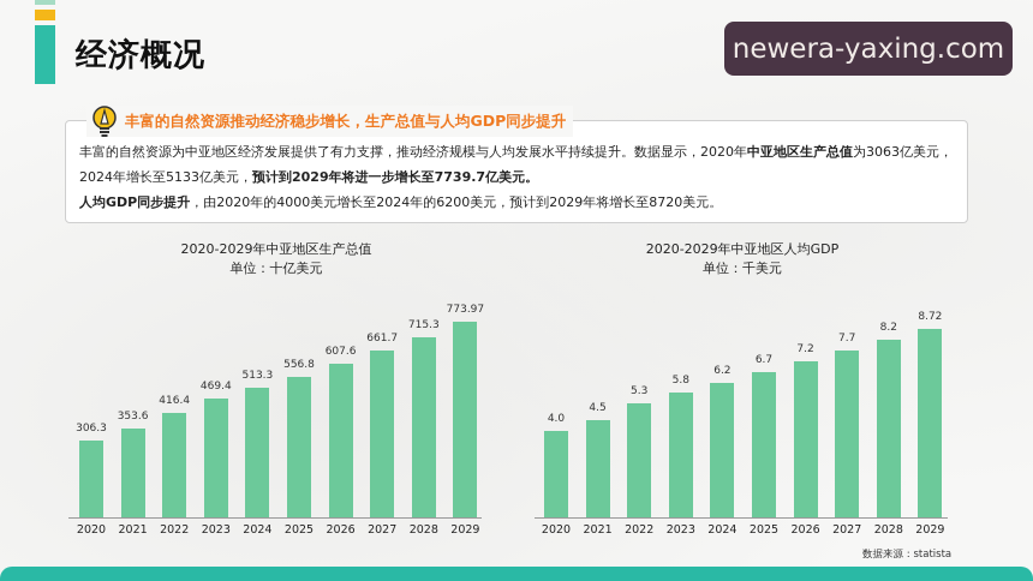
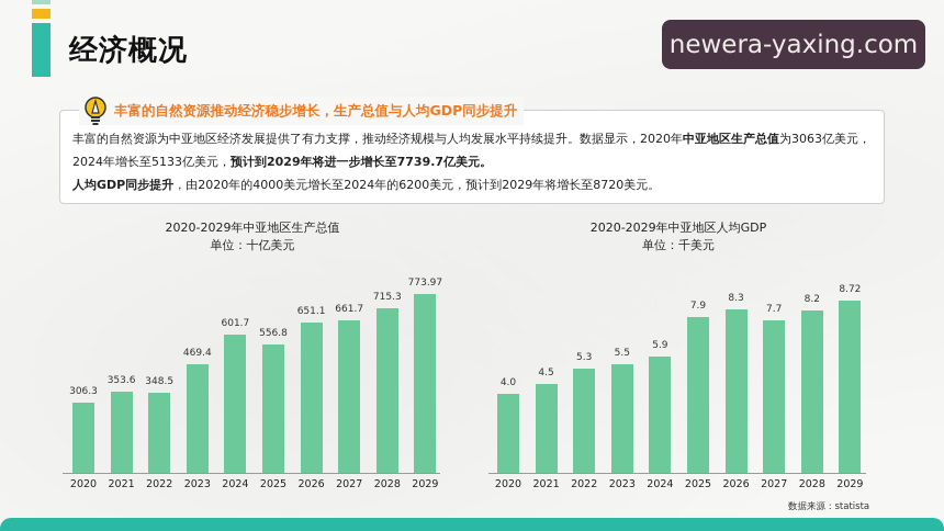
2020-2029年中亚地区生产总值/2022: 416.4 -> 348.5
2020-2029年中亚地区生产总值/2024: 513.3 -> 601.7
2020-2029年中亚地区生产总值/2026: 607.6 -> 651.1
2020-2029年中亚地区人均GDP/2023: 5.8 -> 5.5
2020-2029年中亚地区人均GDP/2024: 6.2 -> 5.9
2020-2029年中亚地区人均GDP/2025: 6.7 -> 7.9
2020-2029年中亚地区人均GDP/2026: 7.2 -> 8.3
